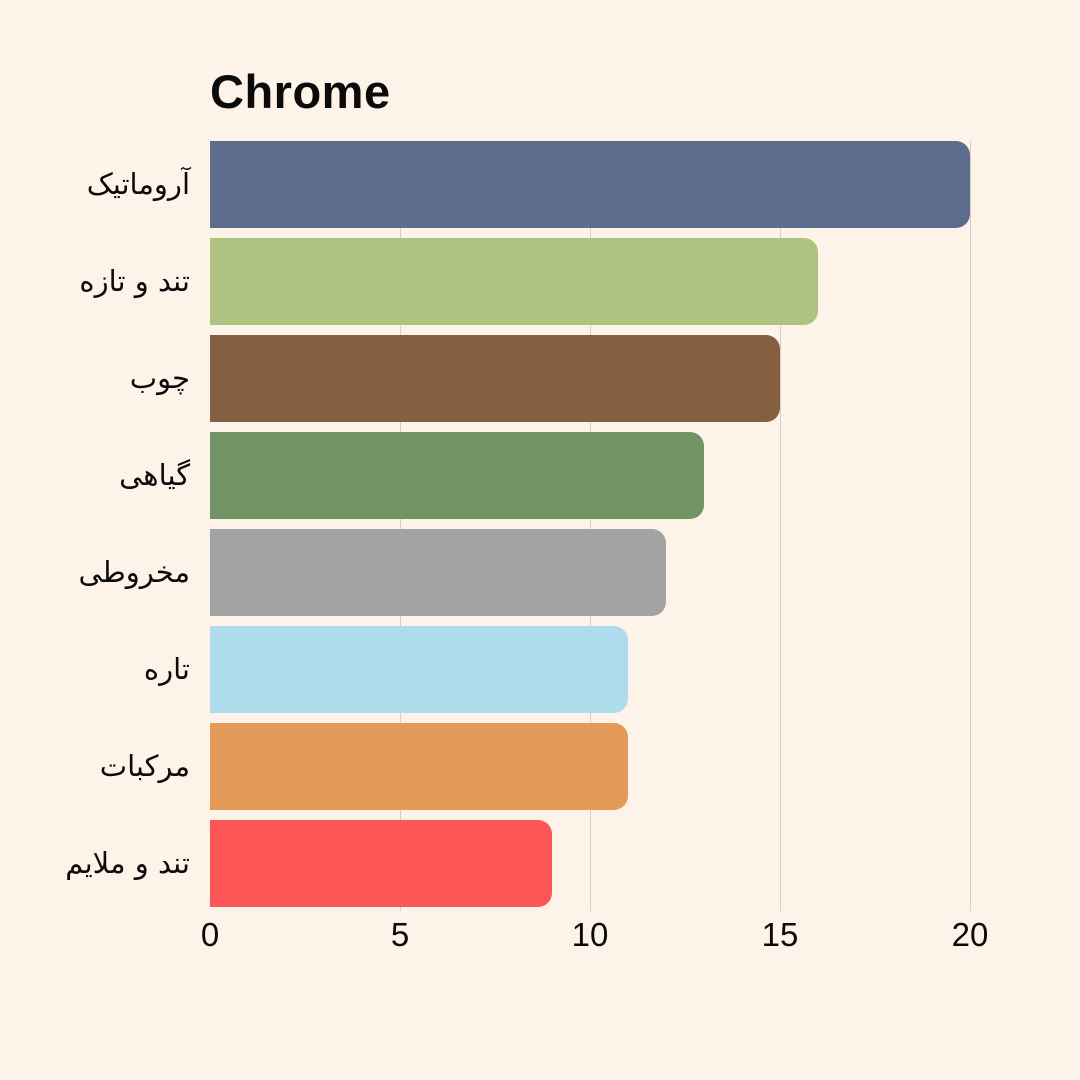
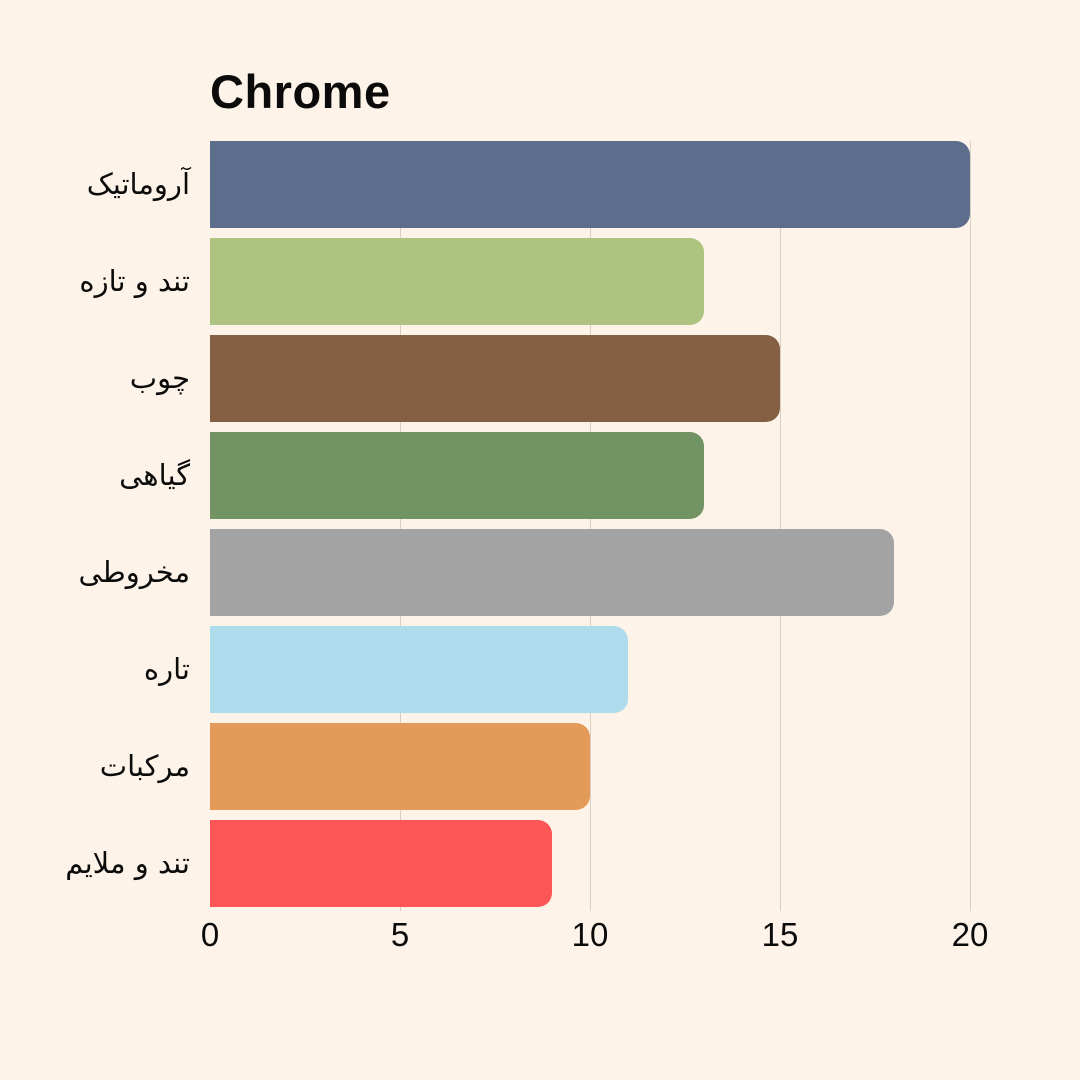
تند و تازه: 16 -> 13
مخروطی: 12 -> 18
مرکبات: 11 -> 10
